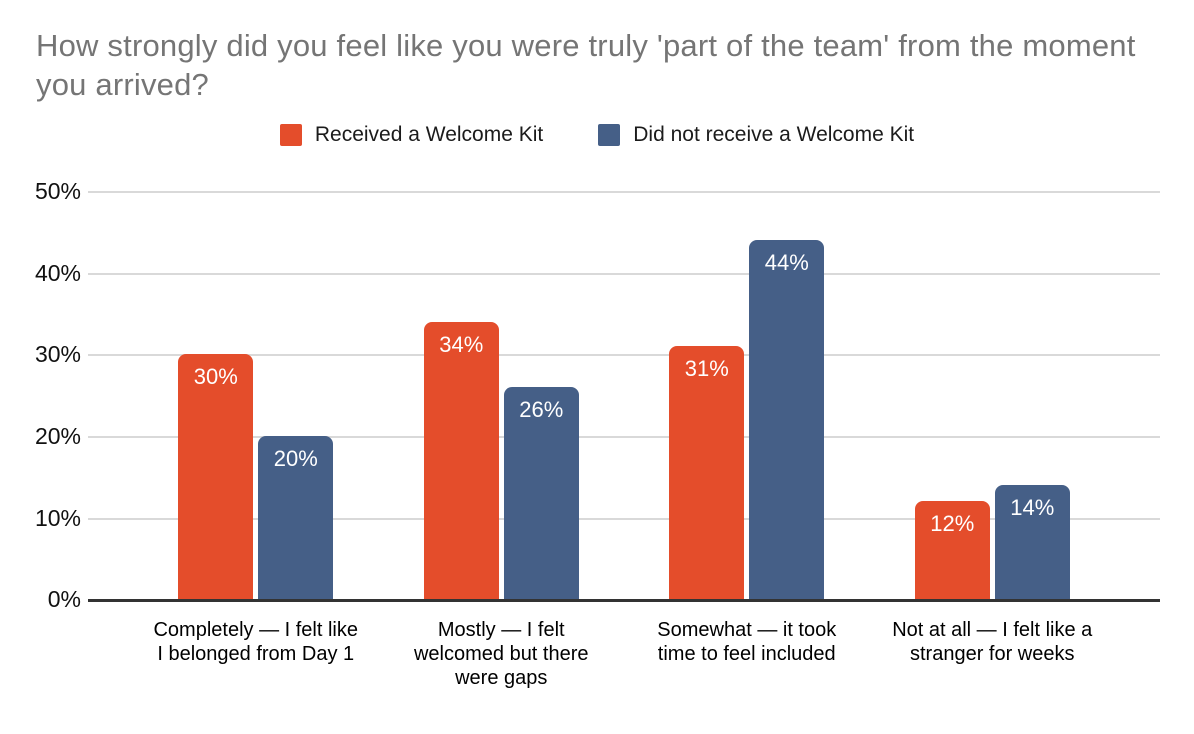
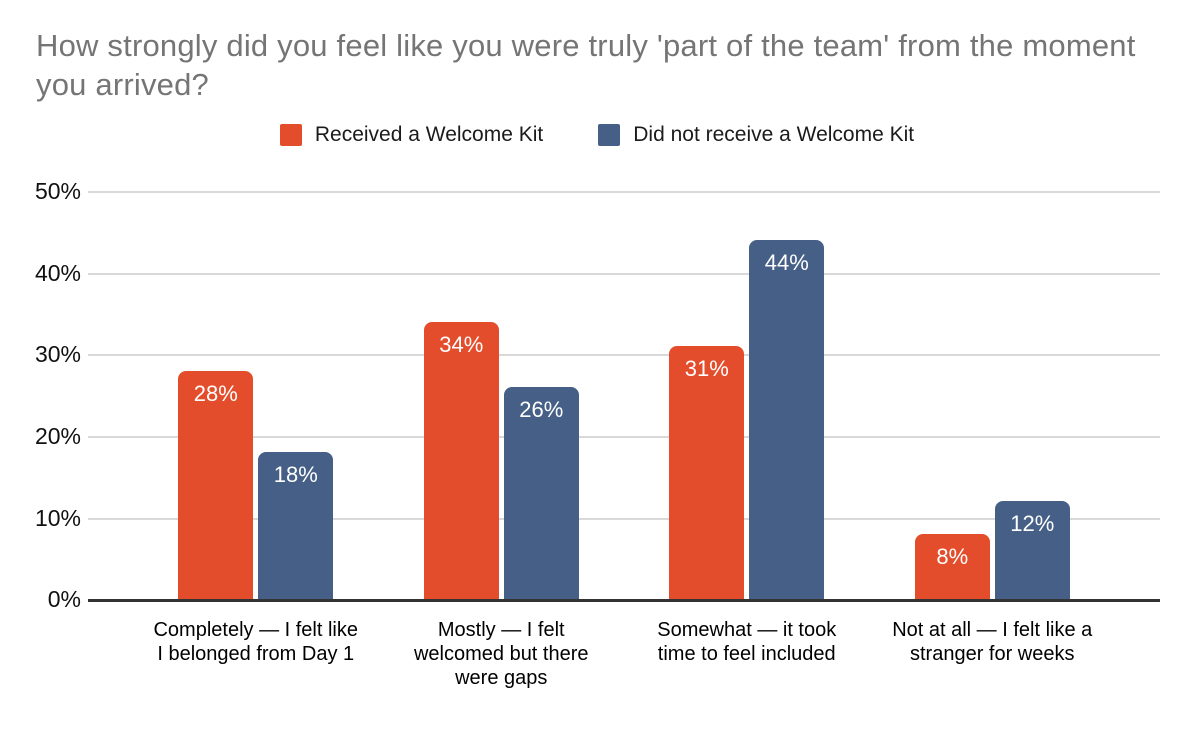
Received a Welcome Kit/Completely — I felt like I belonged from Day 1: 30% -> 28%
Did not receive a Welcome Kit/Completely — I felt like I belonged from Day 1: 20% -> 18%
Received a Welcome Kit/Not at all — I felt like a stranger for weeks: 12% -> 8%
Did not receive a Welcome Kit/Not at all — I felt like a stranger for weeks: 14% -> 12%
